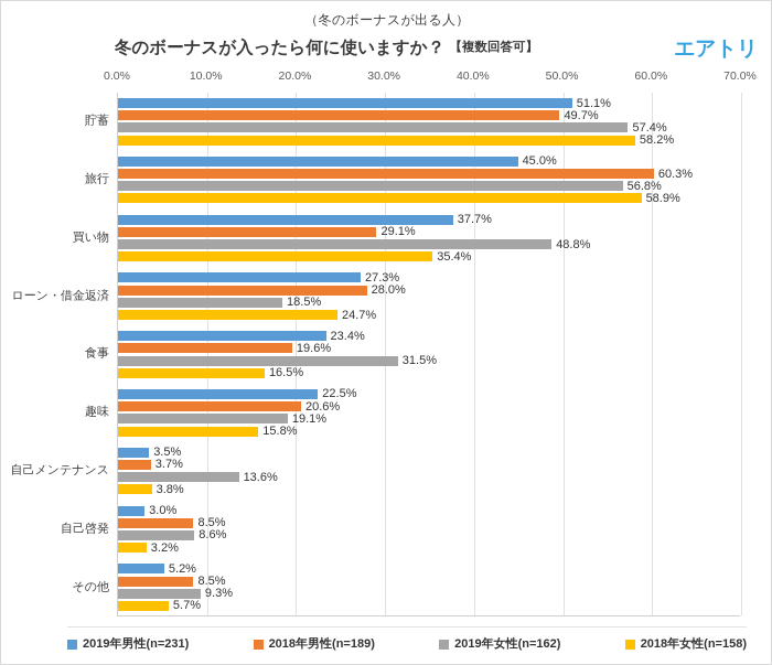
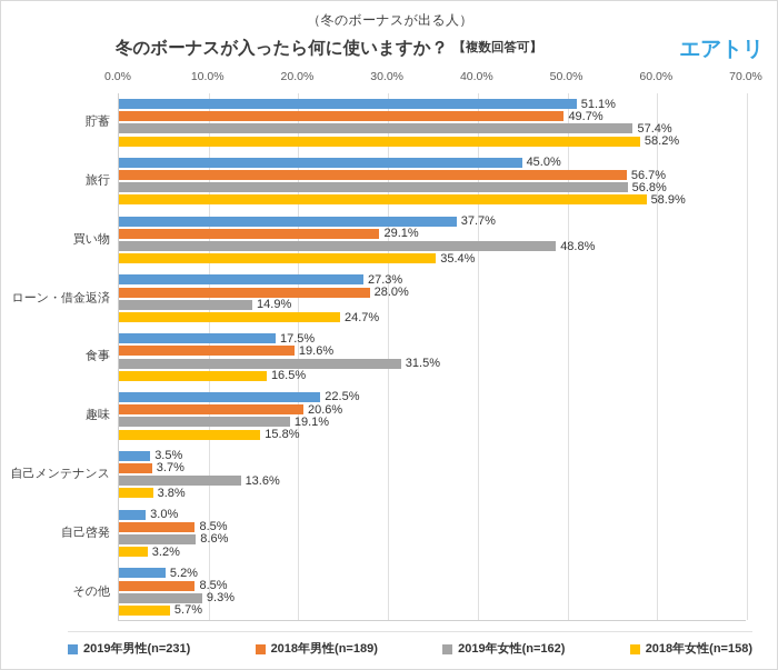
2018年男性(n=189)/旅行: 60.3% -> 56.7%
2019年女性(n=162)/ローン・借金返済: 18.5% -> 14.9%
2019年男性(n=231)/食事: 23.4% -> 17.5%
